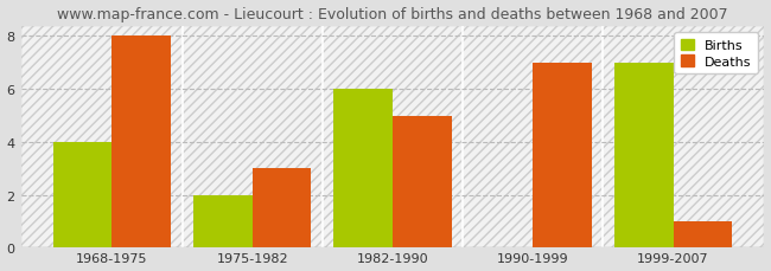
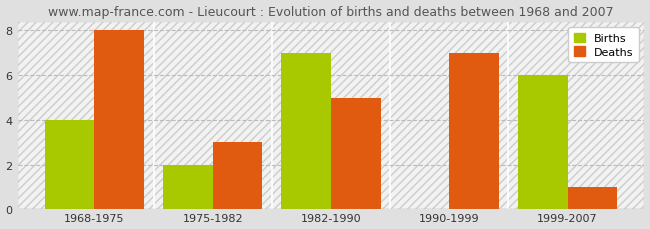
Births/1982-1990: 6 -> 7
Births/1999-2007: 7 -> 6
